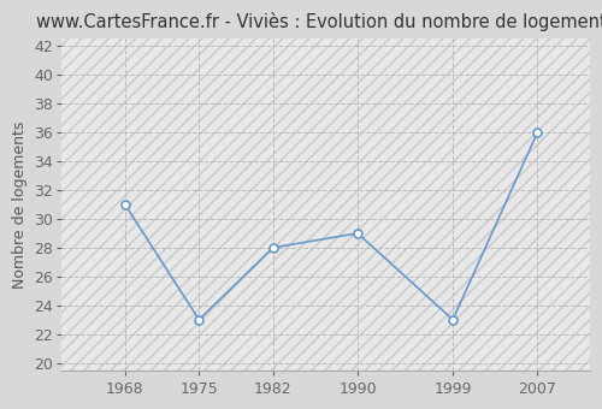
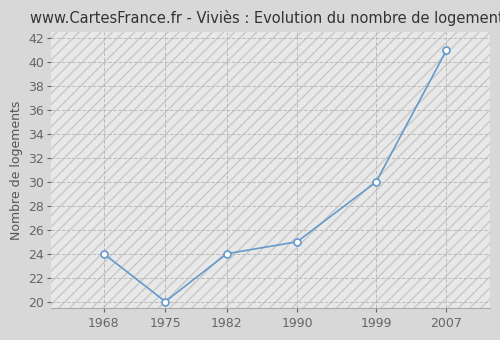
1968: 31 -> 24
1975: 23 -> 20
1982: 28 -> 24
1990: 29 -> 25
1999: 23 -> 30
2007: 36 -> 41
